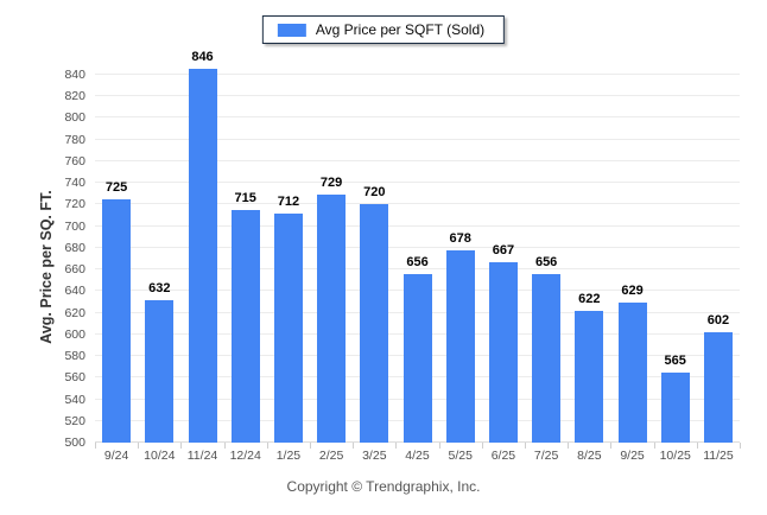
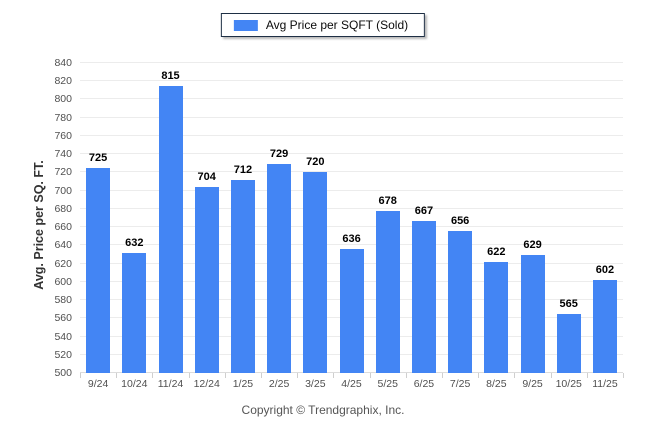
11/24: 846 -> 815
12/24: 715 -> 704
4/25: 656 -> 636
